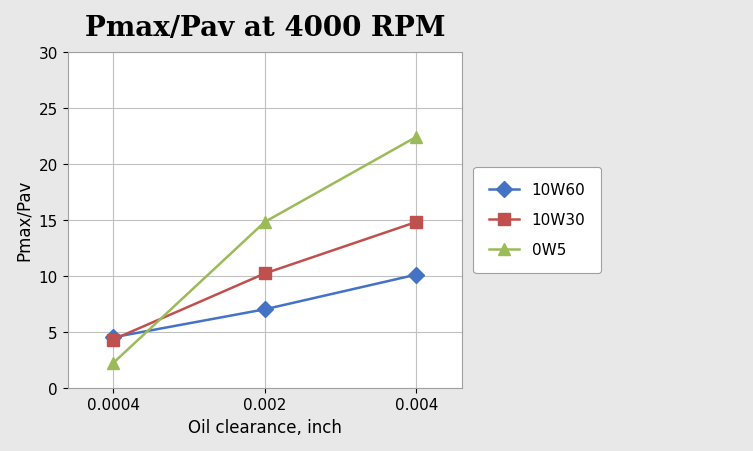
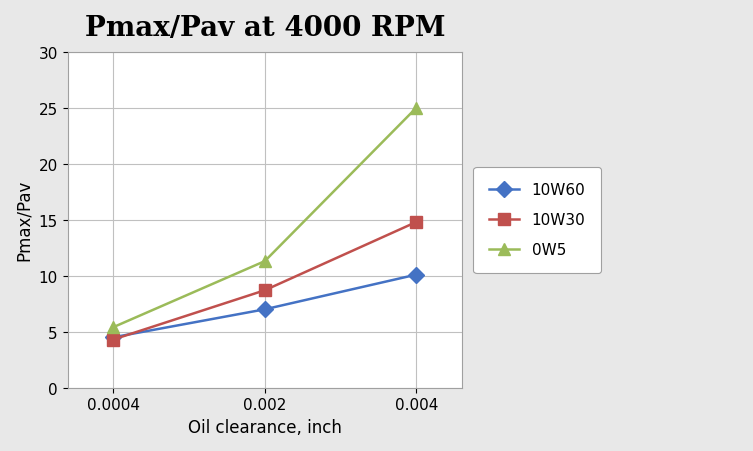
0W5/0.0004: 2.2 -> 5.4
10W30/0.002: 10.2 -> 8.7
0W5/0.002: 14.8 -> 11.3
0W5/0.004: 22.4 -> 25.0
